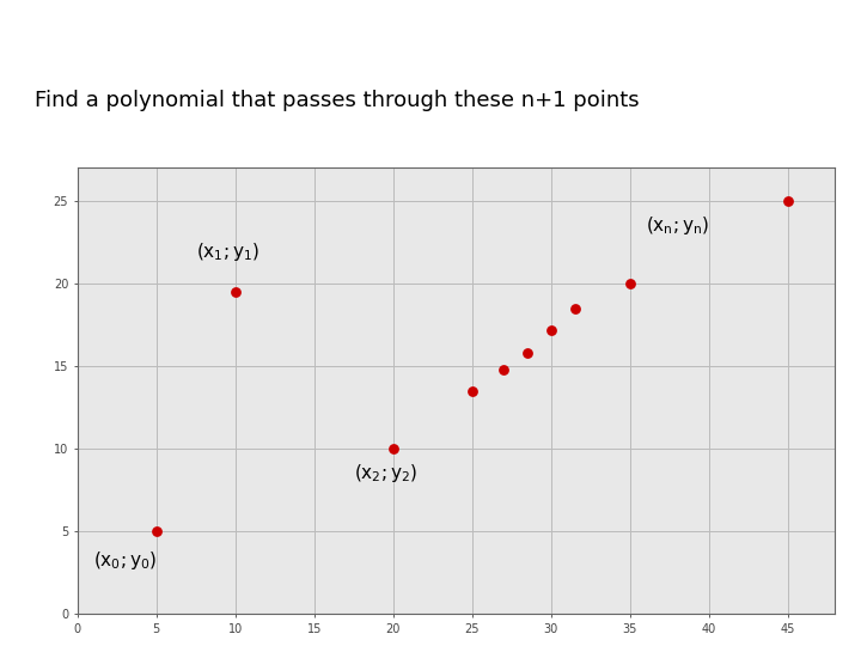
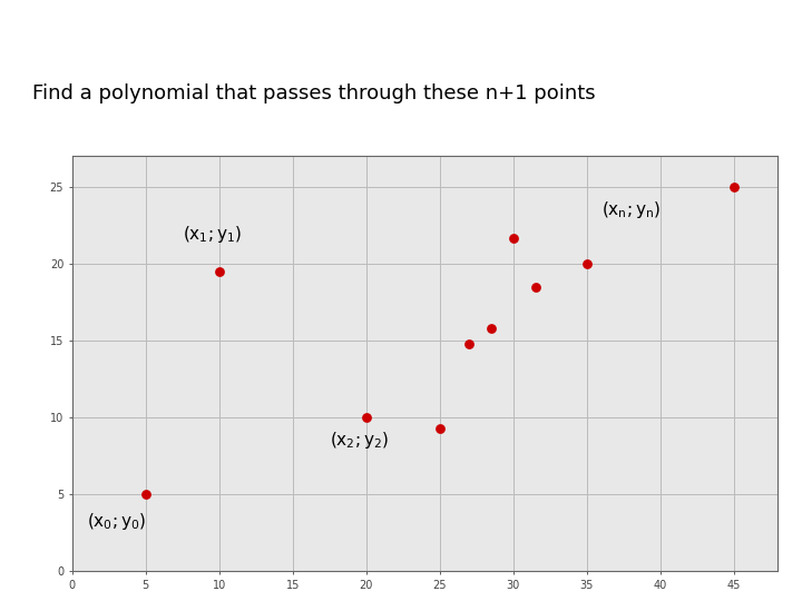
25: 13.5 -> 9.3
30: 17.2 -> 21.7
